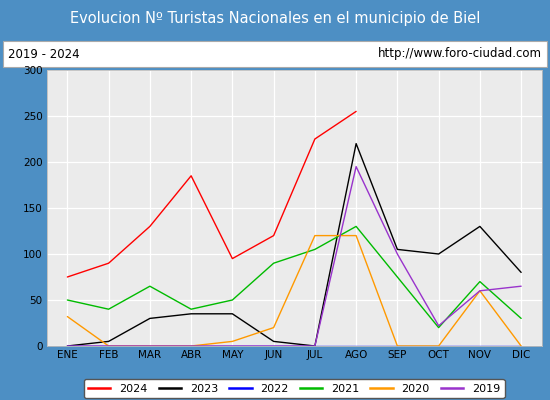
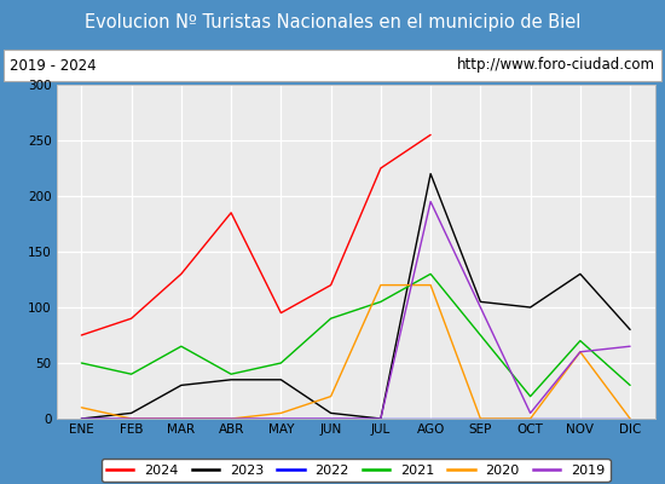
2020/ENE: 32 -> 10
2019/OCT: 22 -> 5
